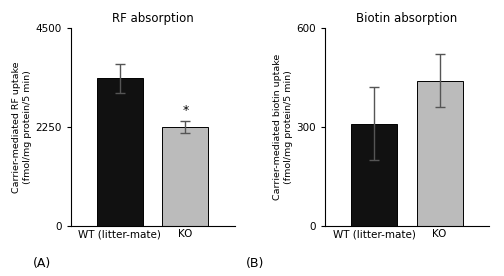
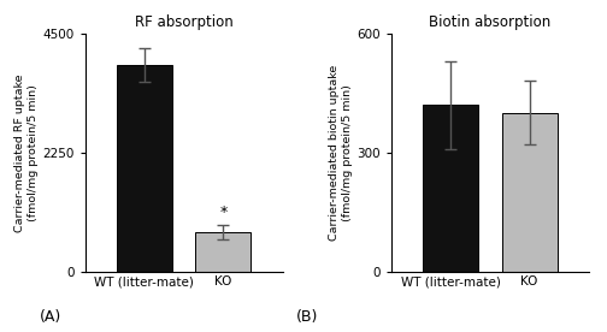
RF absorption/WT (litter-mate): 3350 -> 3900
RF absorption/KO: 2250 -> 750
Biotin absorption/WT (litter-mate): 310 -> 420
Biotin absorption/KO: 440 -> 400
